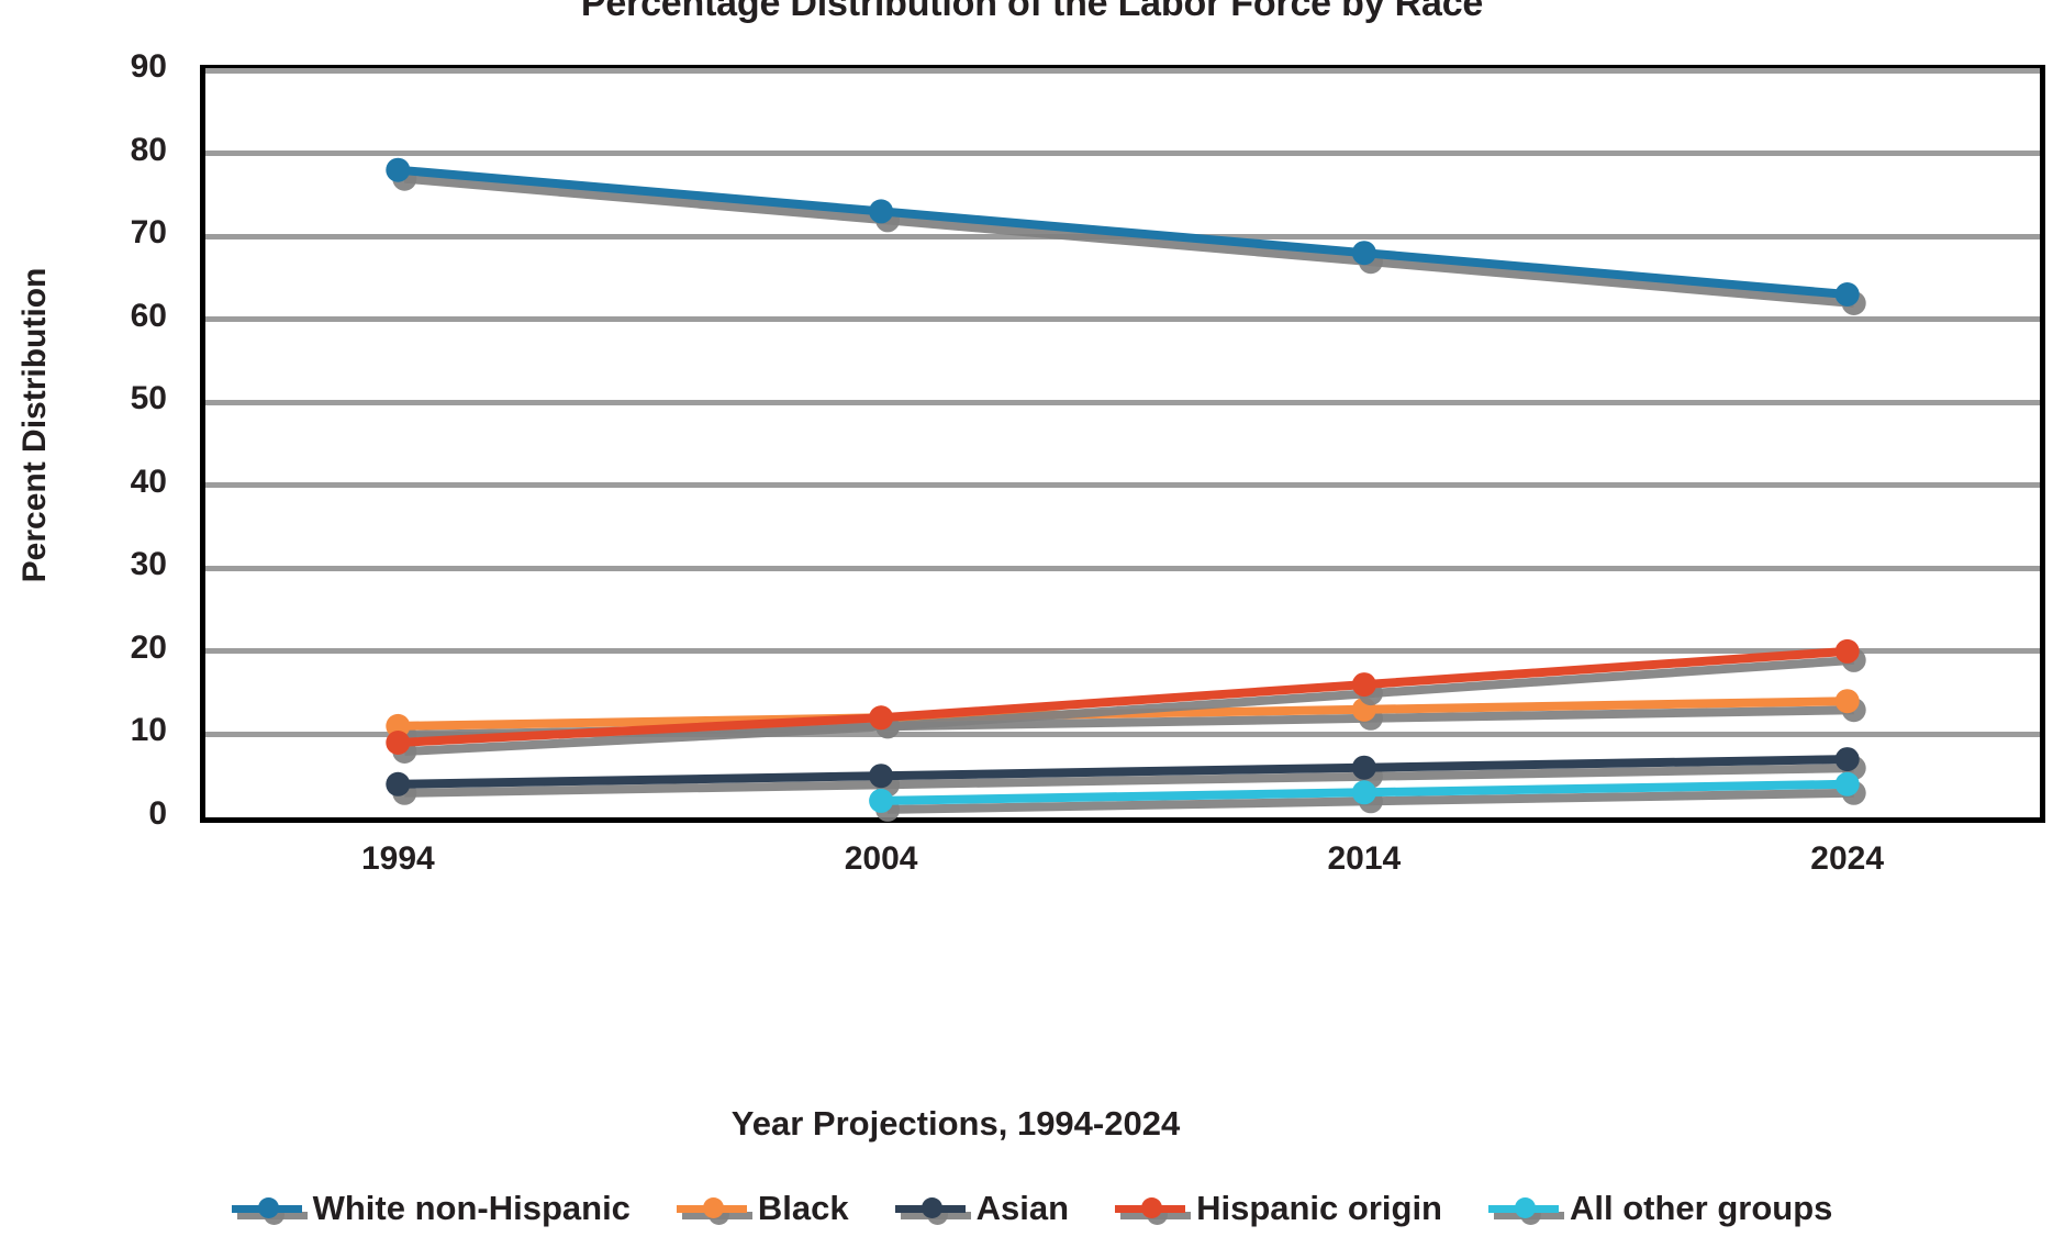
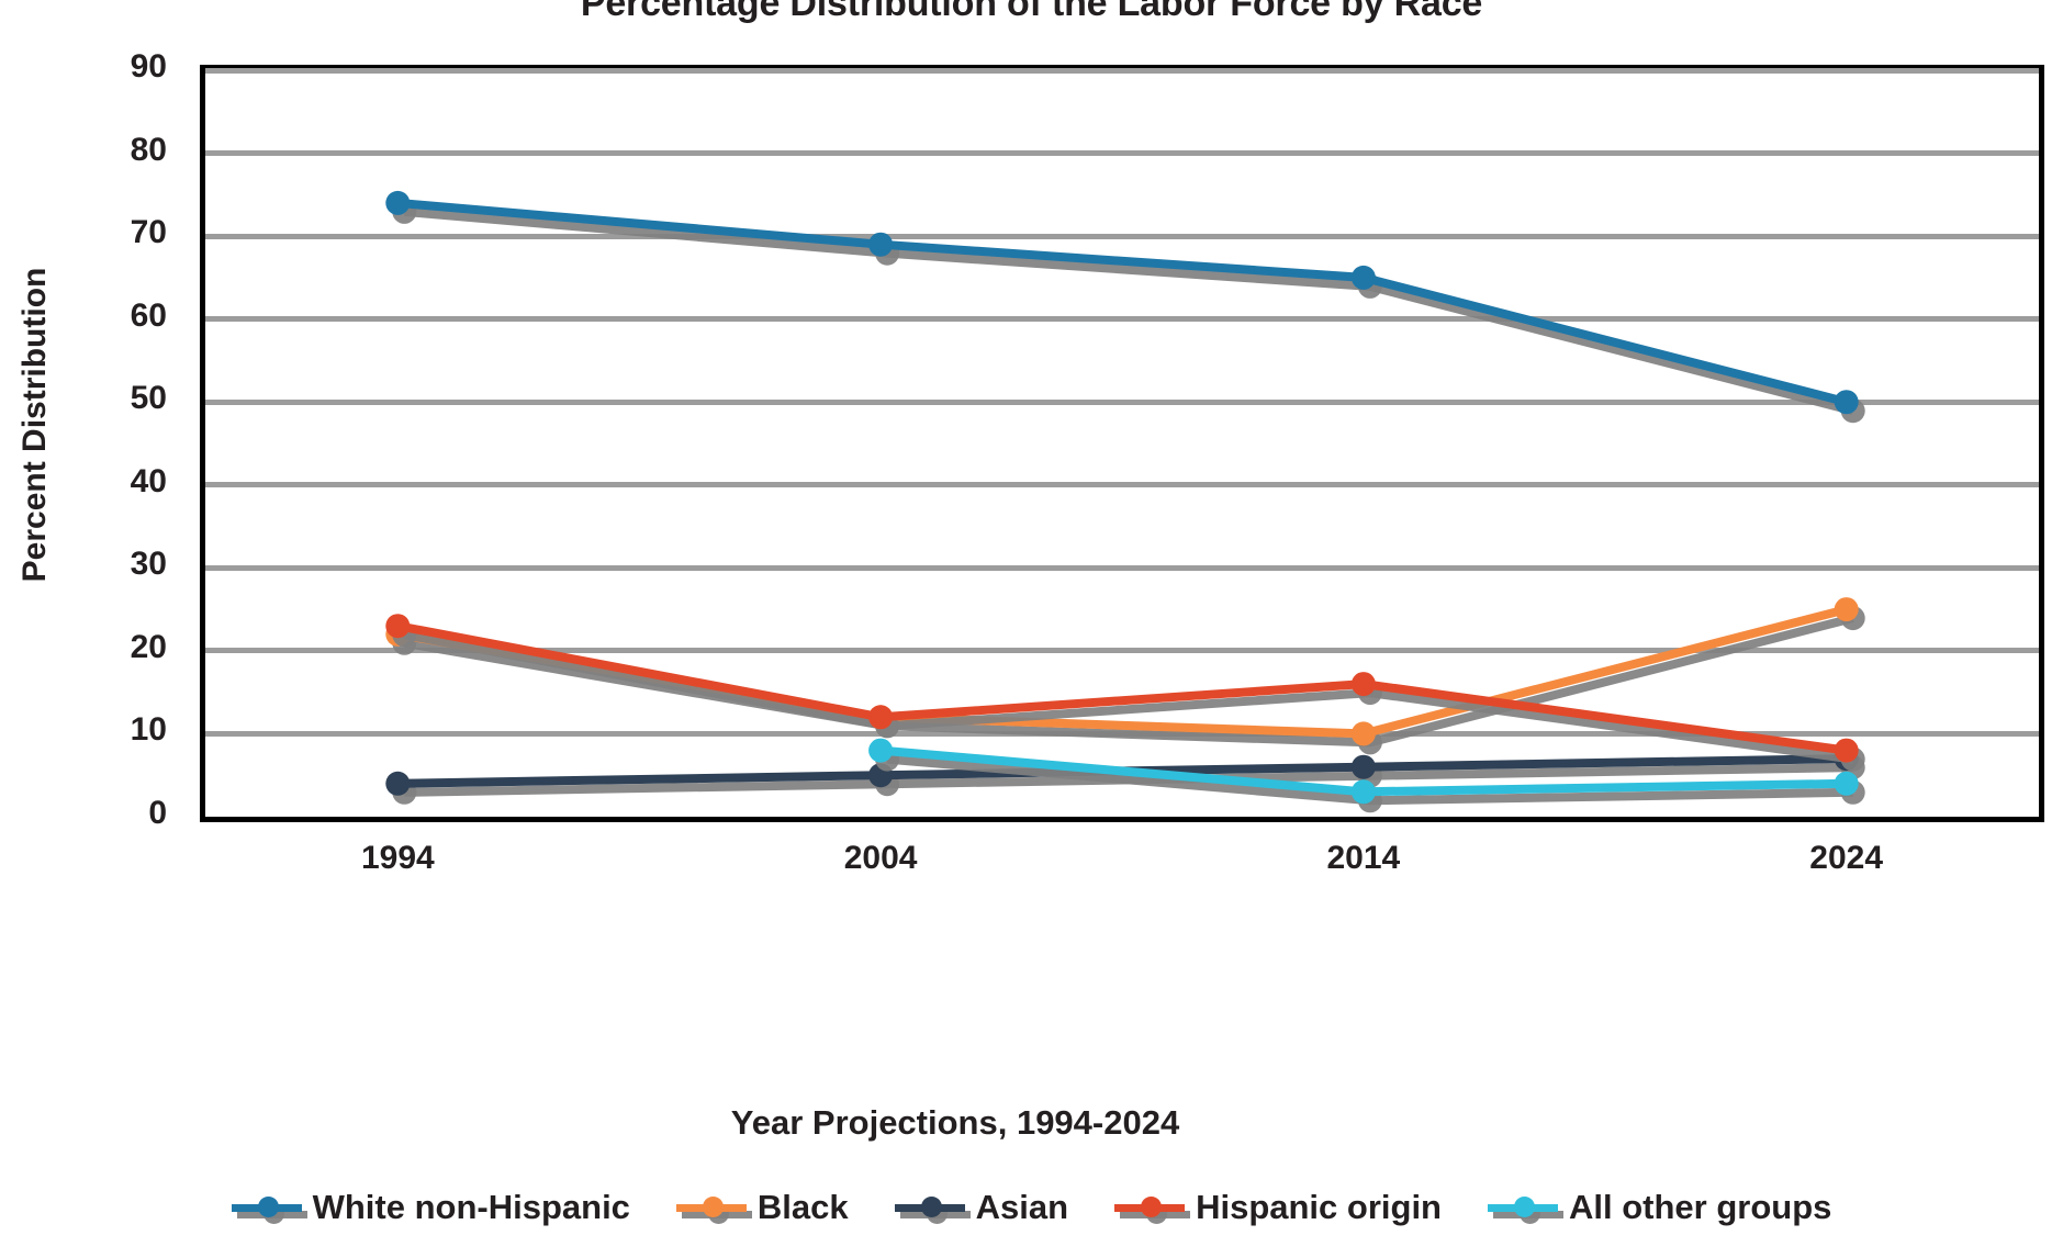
White non-Hispanic/1994: 78 -> 74
Black/1994: 11 -> 22
Hispanic origin/1994: 9 -> 23
White non-Hispanic/2004: 73 -> 69
All other groups/2004: 2 -> 8
White non-Hispanic/2014: 68 -> 65
Black/2014: 13 -> 10
White non-Hispanic/2024: 63 -> 50
Black/2024: 14 -> 25
Hispanic origin/2024: 20 -> 8
